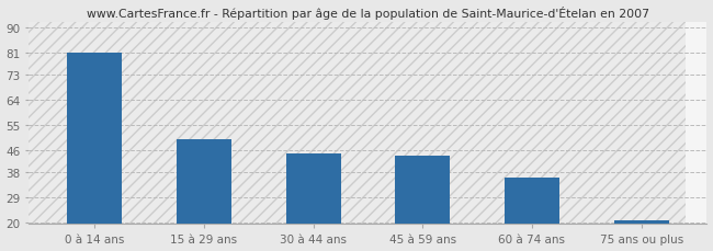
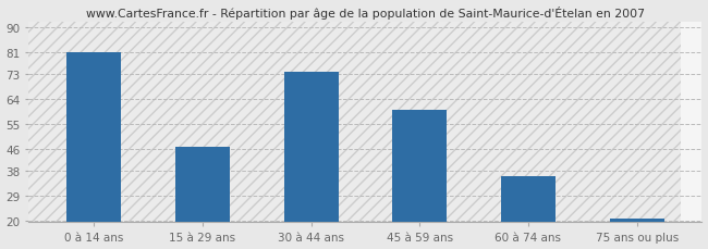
15 à 29 ans: 50 -> 47
30 à 44 ans: 45 -> 74
45 à 59 ans: 44 -> 60
